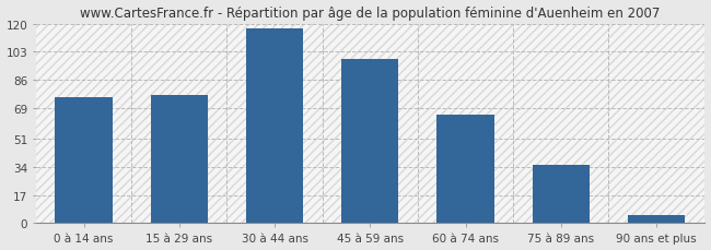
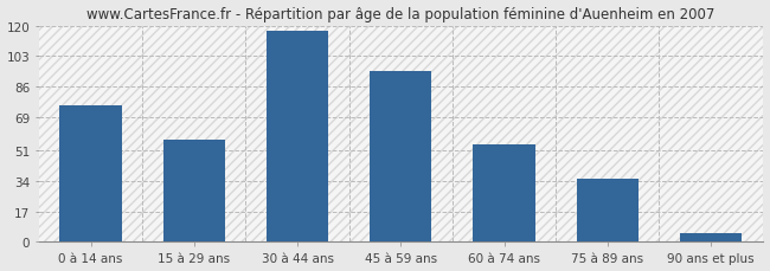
15 à 29 ans: 77 -> 57
45 à 59 ans: 99 -> 95
60 à 74 ans: 65 -> 54
